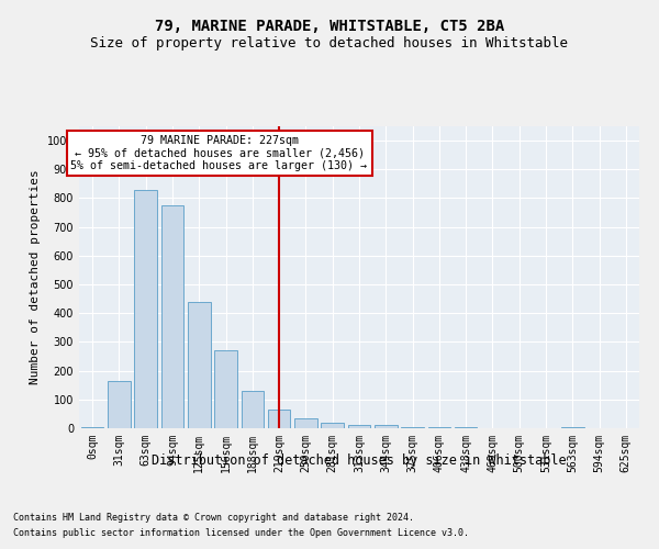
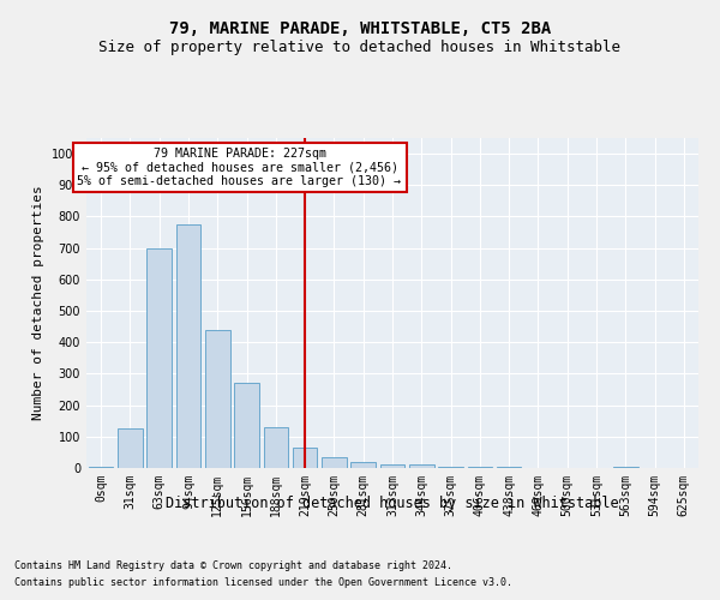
31sqm: 165 -> 125
63sqm: 830 -> 700
